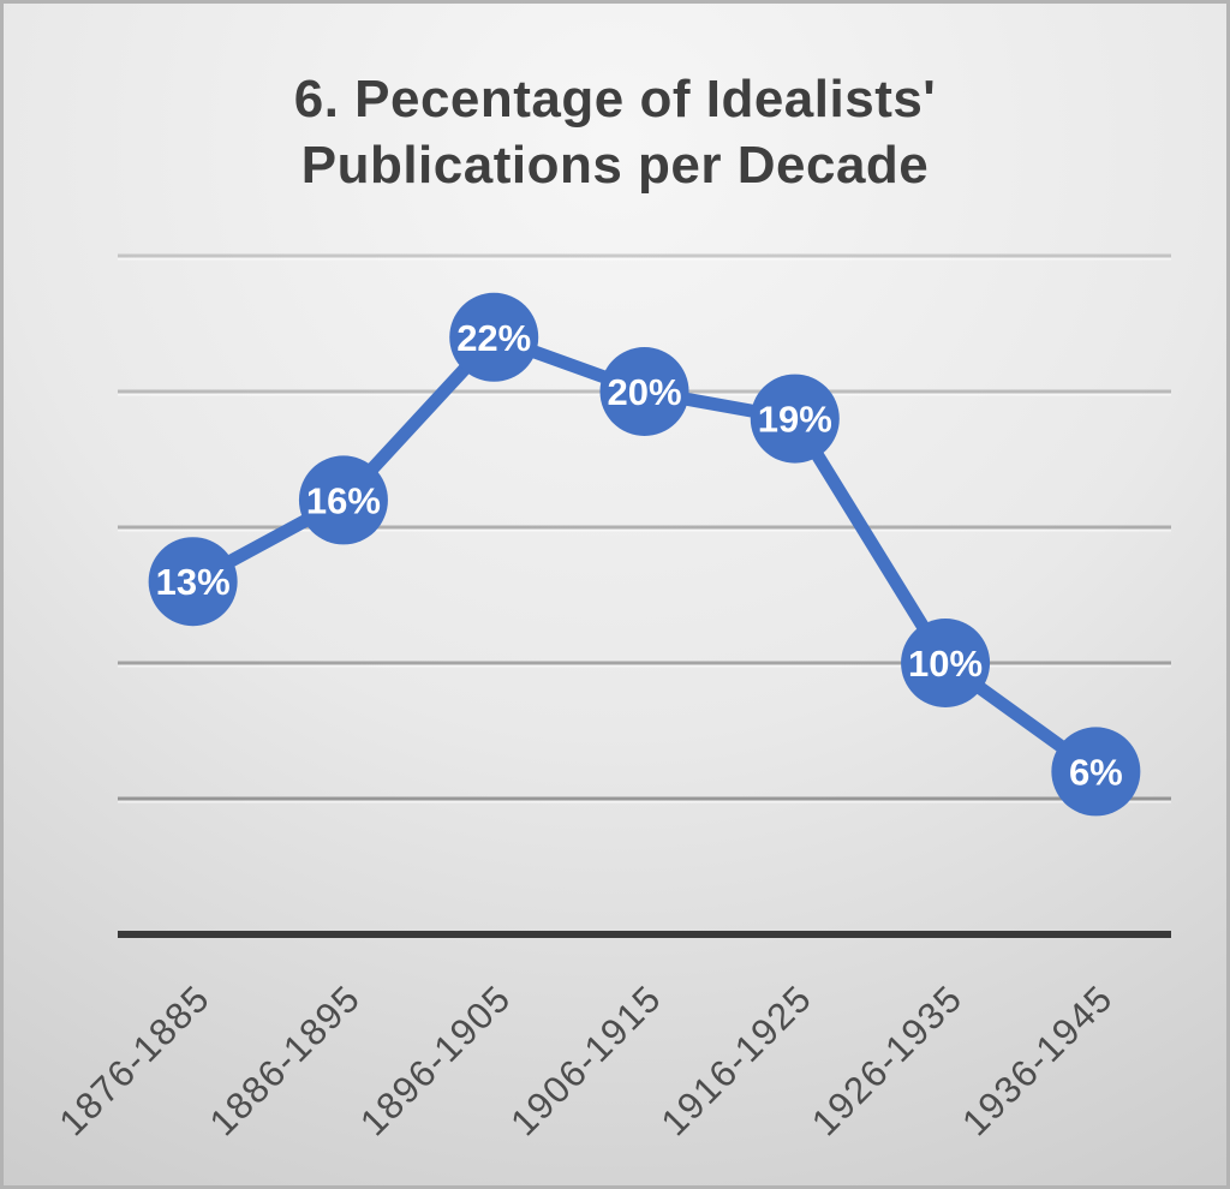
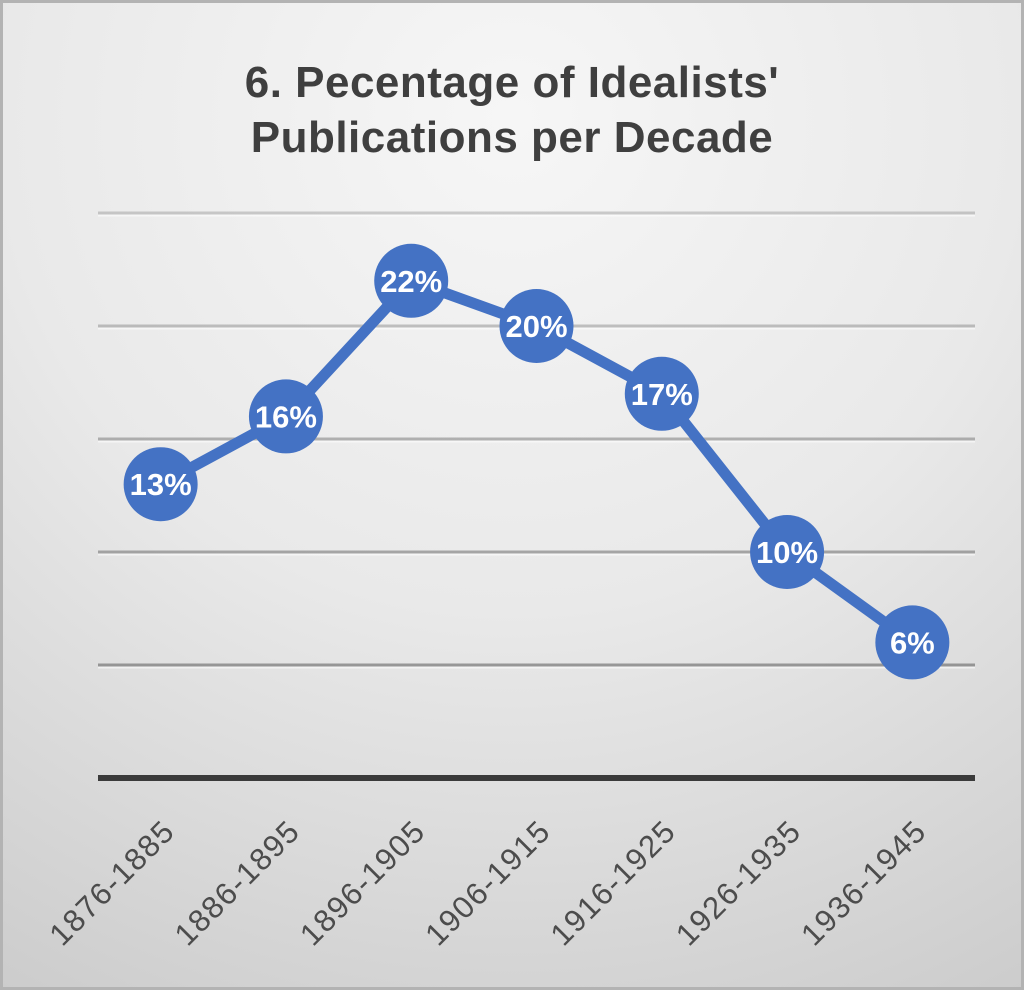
1916-1925: 19% -> 17%
